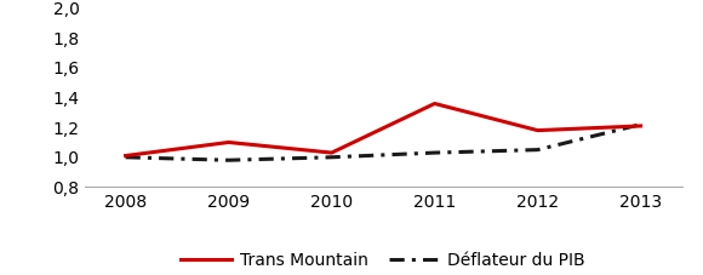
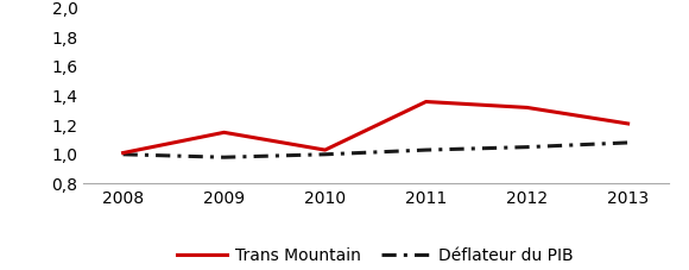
Trans Mountain/2009: 1,10 -> 1,15
Trans Mountain/2012: 1,18 -> 1,32
Déflateur du PIB/2013: 1,22 -> 1,08
